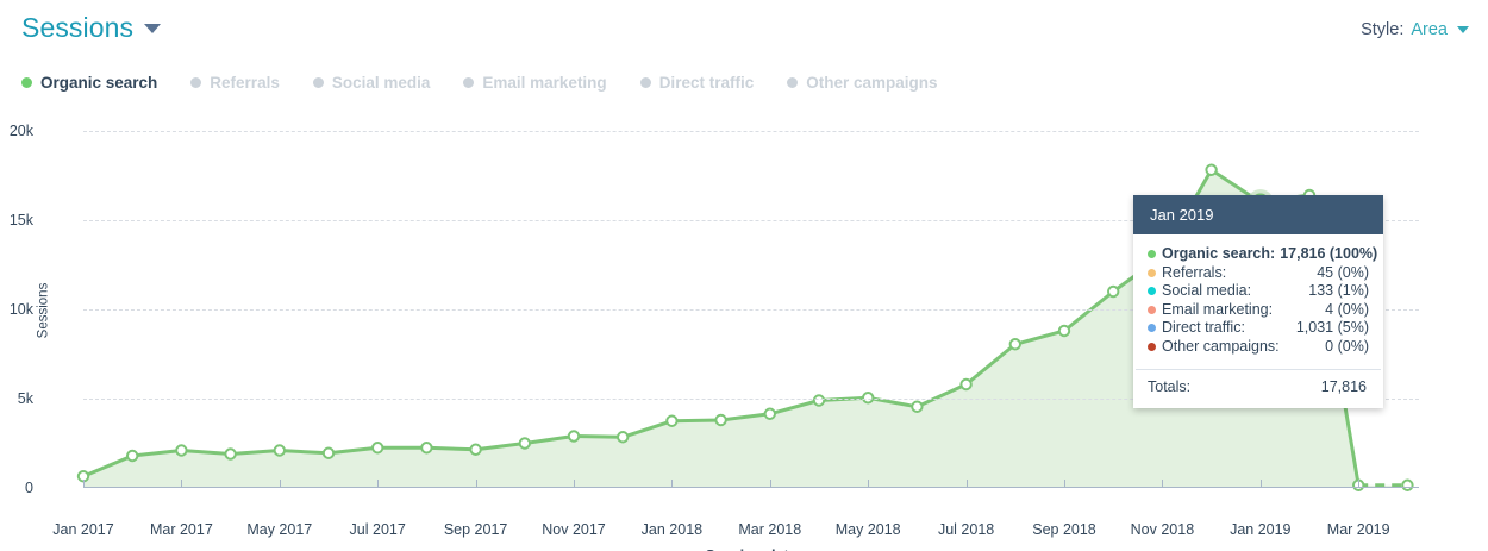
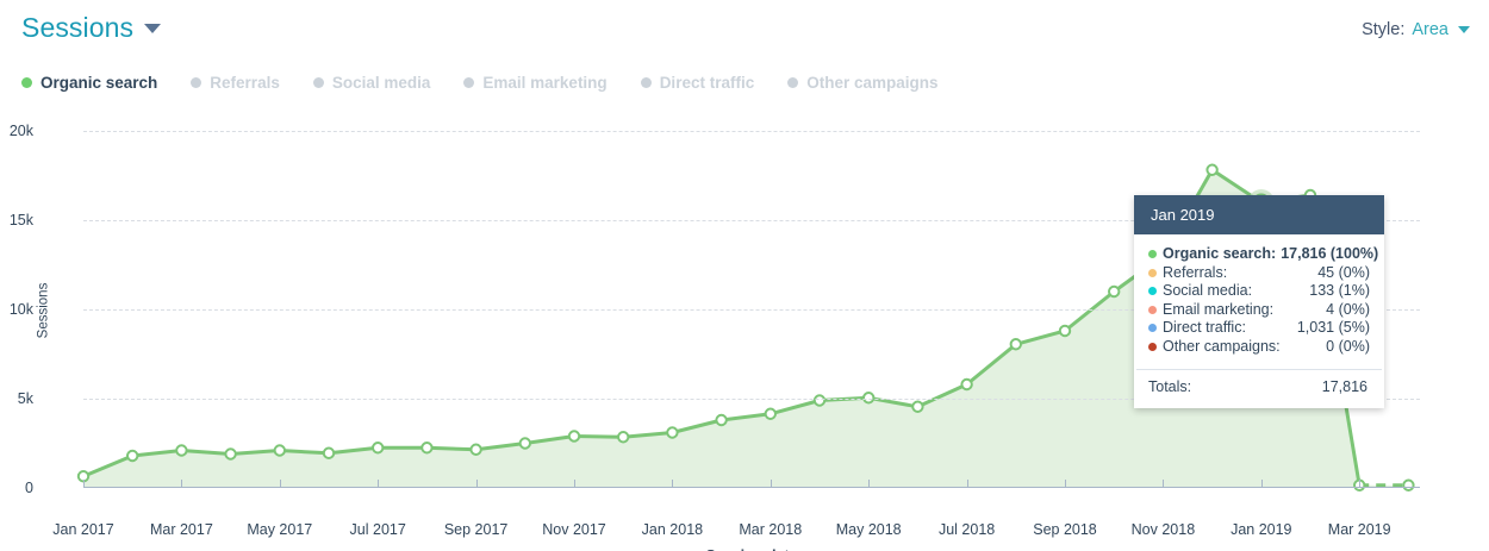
Jan 2018: 3.8k -> 3.1k
